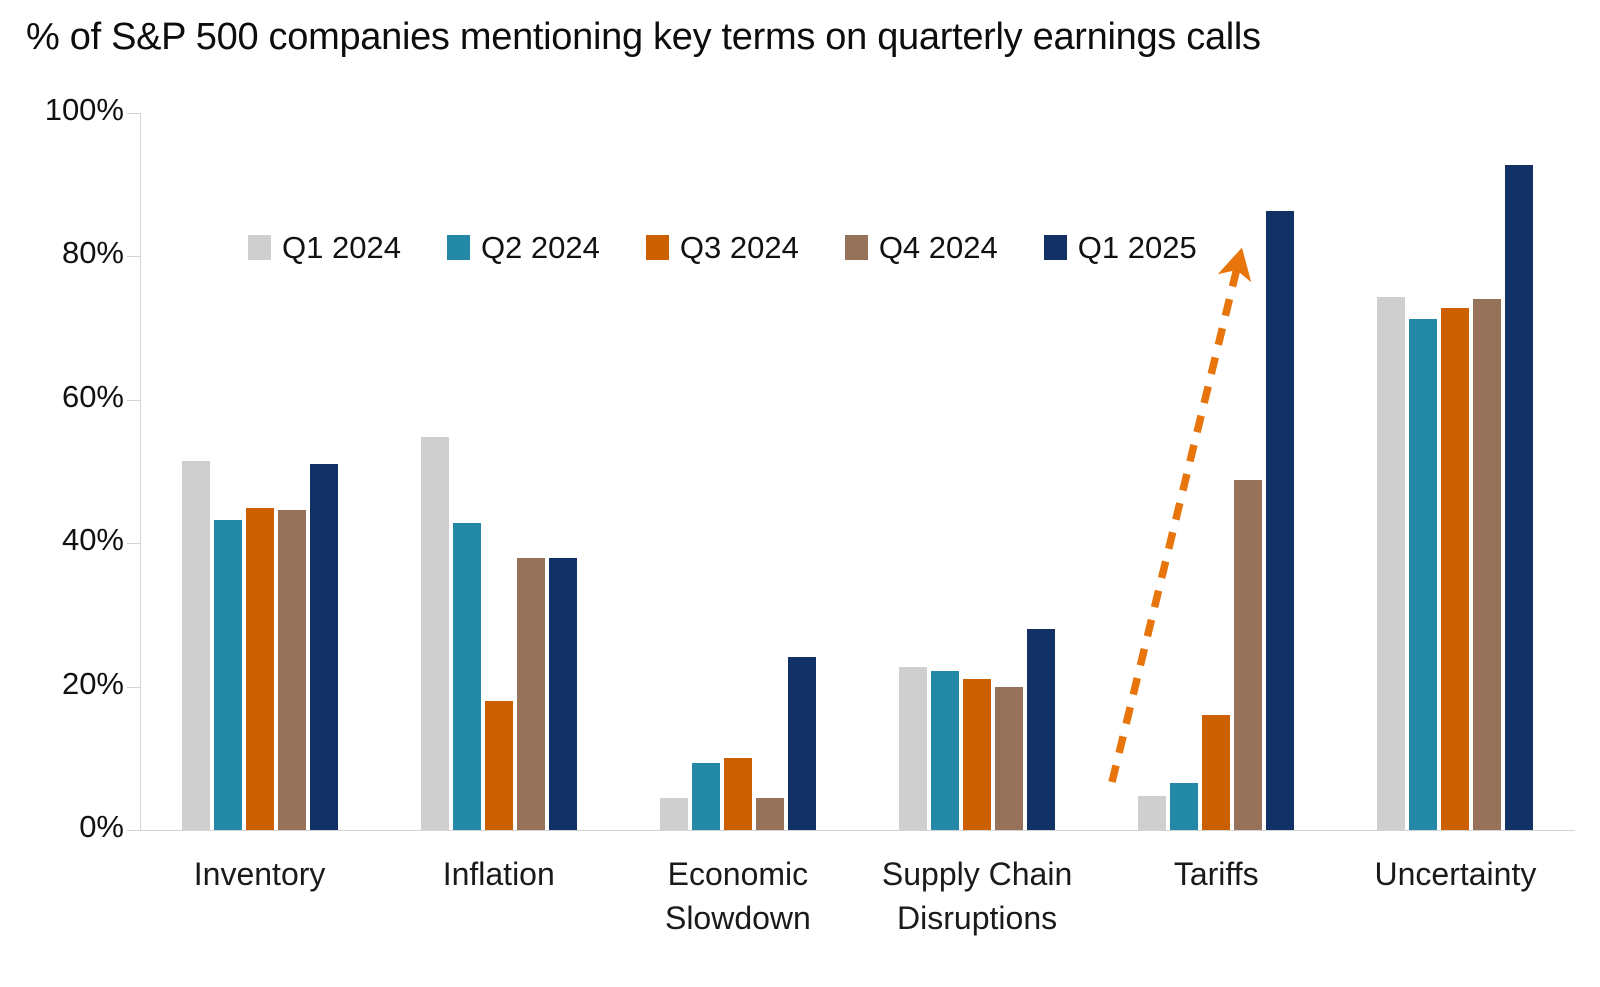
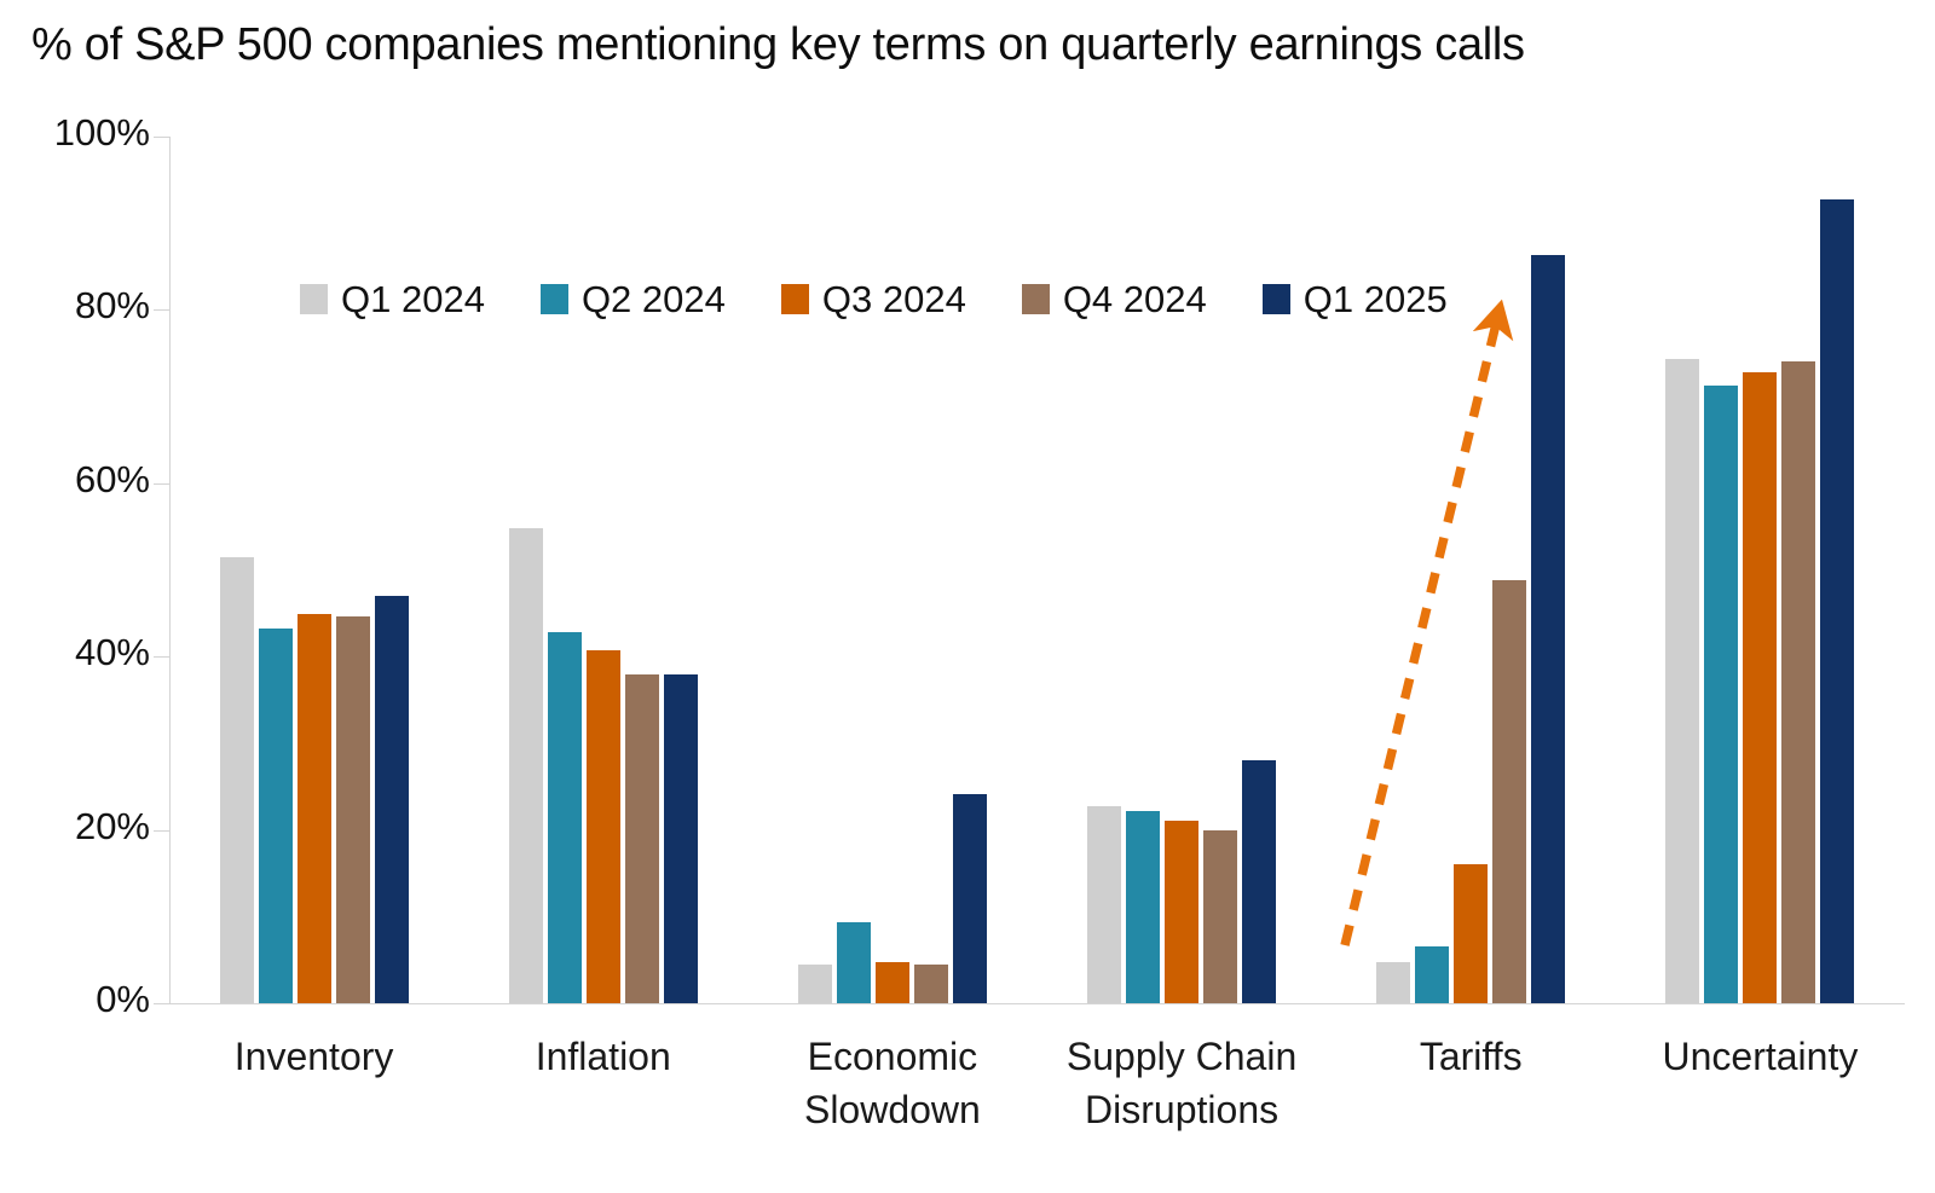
Q1 2025/Inventory: 51% -> 47%
Q3 2024/Inflation: 18% -> 41%
Q3 2024/Economic Slowdown: 10% -> 5%
